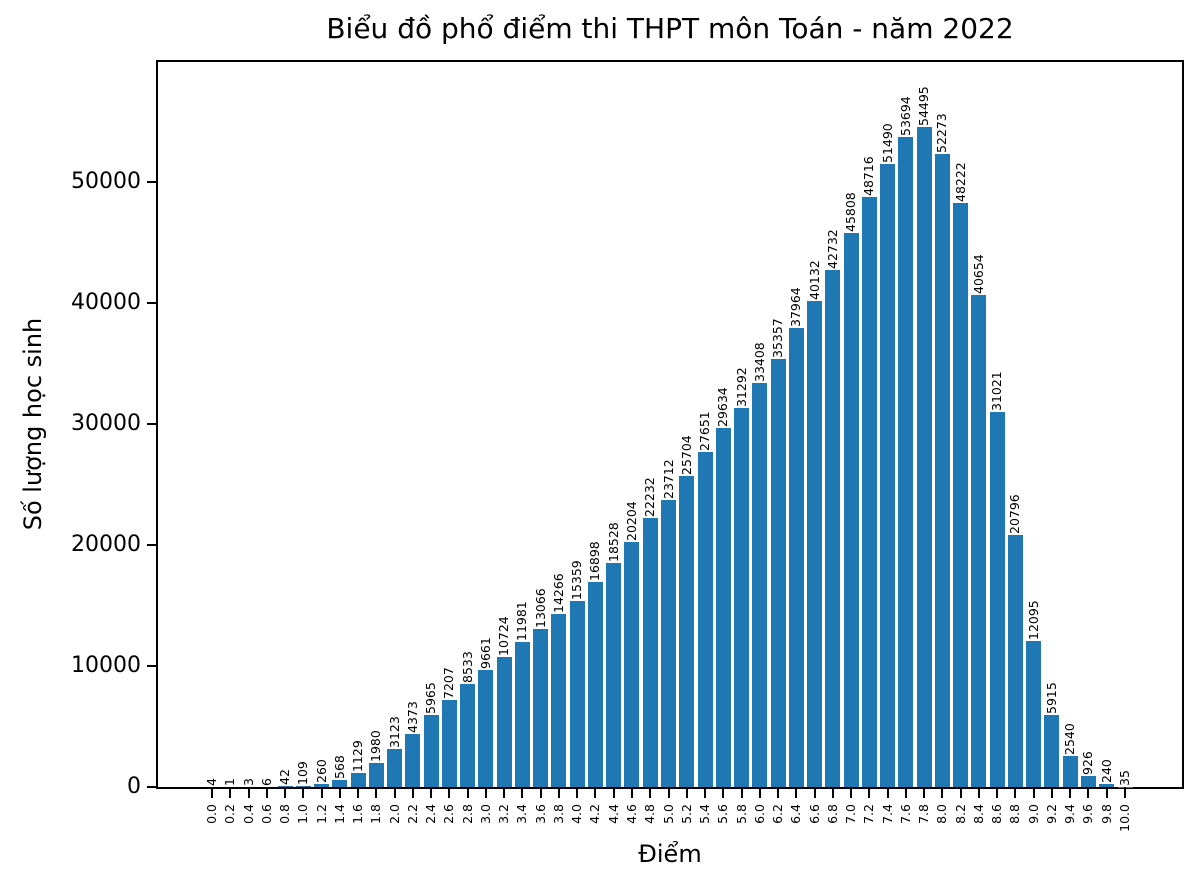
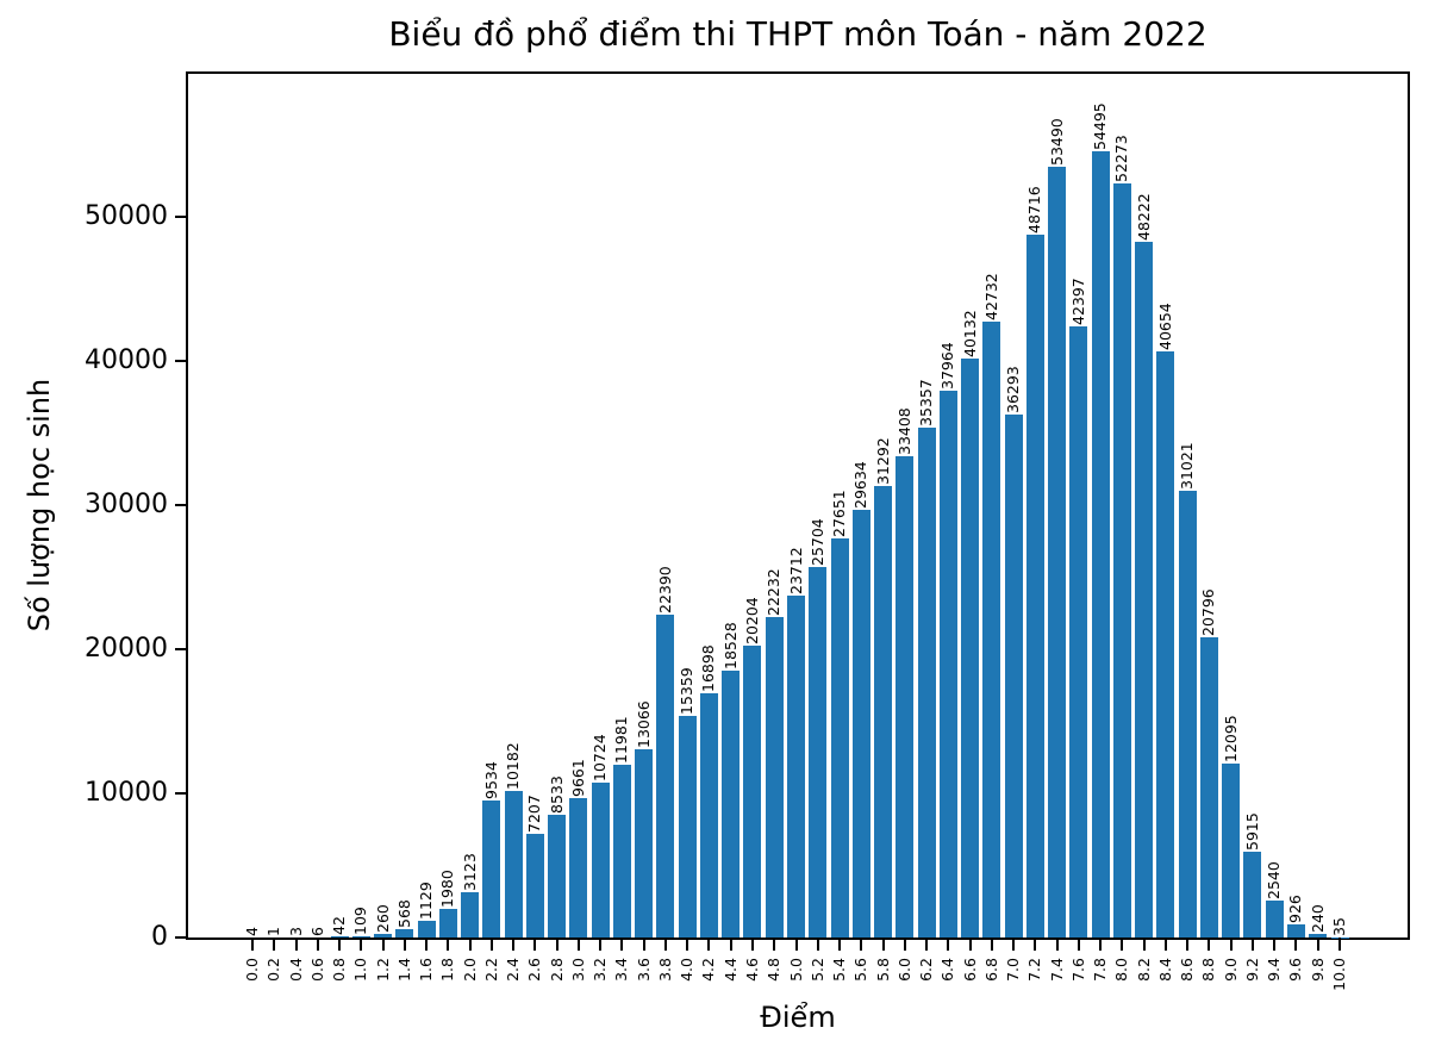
2.2: 4373 -> 9534
2.4: 5965 -> 10182
3.8: 14266 -> 22390
7.0: 45808 -> 36293
7.4: 51490 -> 53490
7.6: 53694 -> 42397
